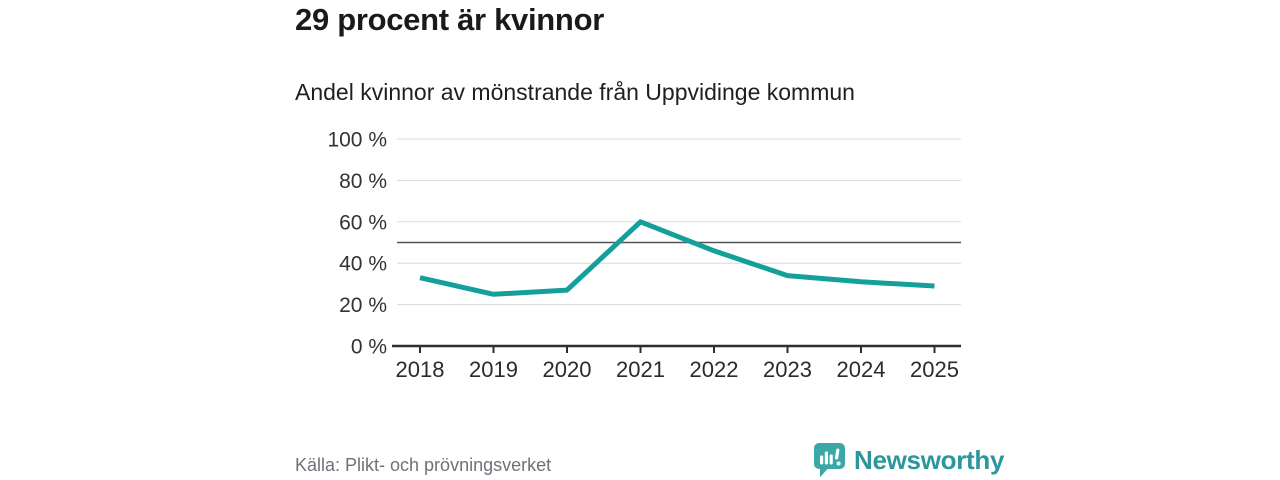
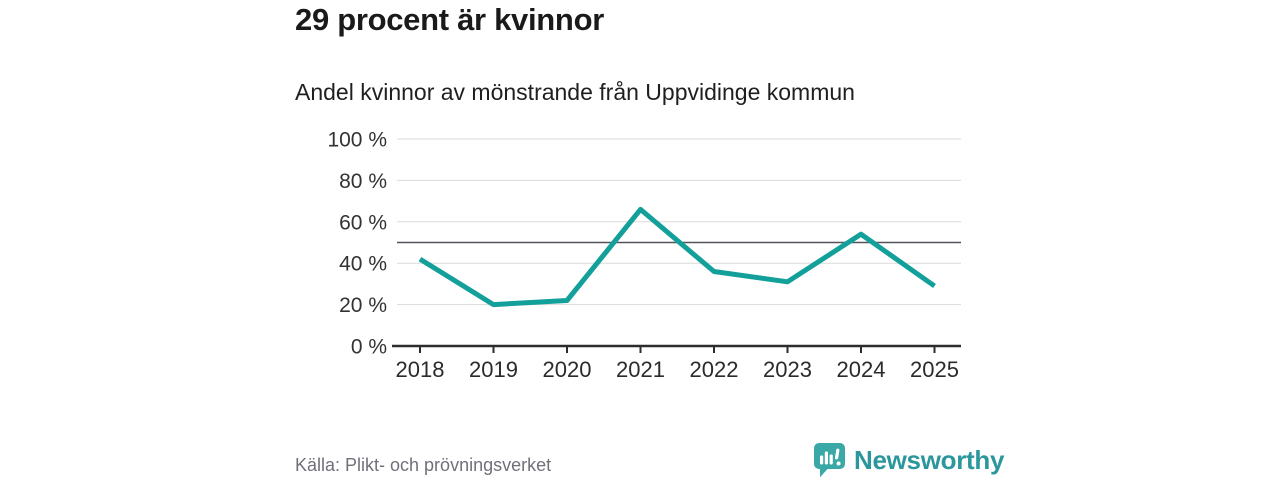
2018: 33% -> 42%
2019: 25% -> 20%
2020: 27% -> 22%
2021: 60% -> 66%
2022: 46% -> 36%
2023: 34% -> 31%
2024: 31% -> 54%
